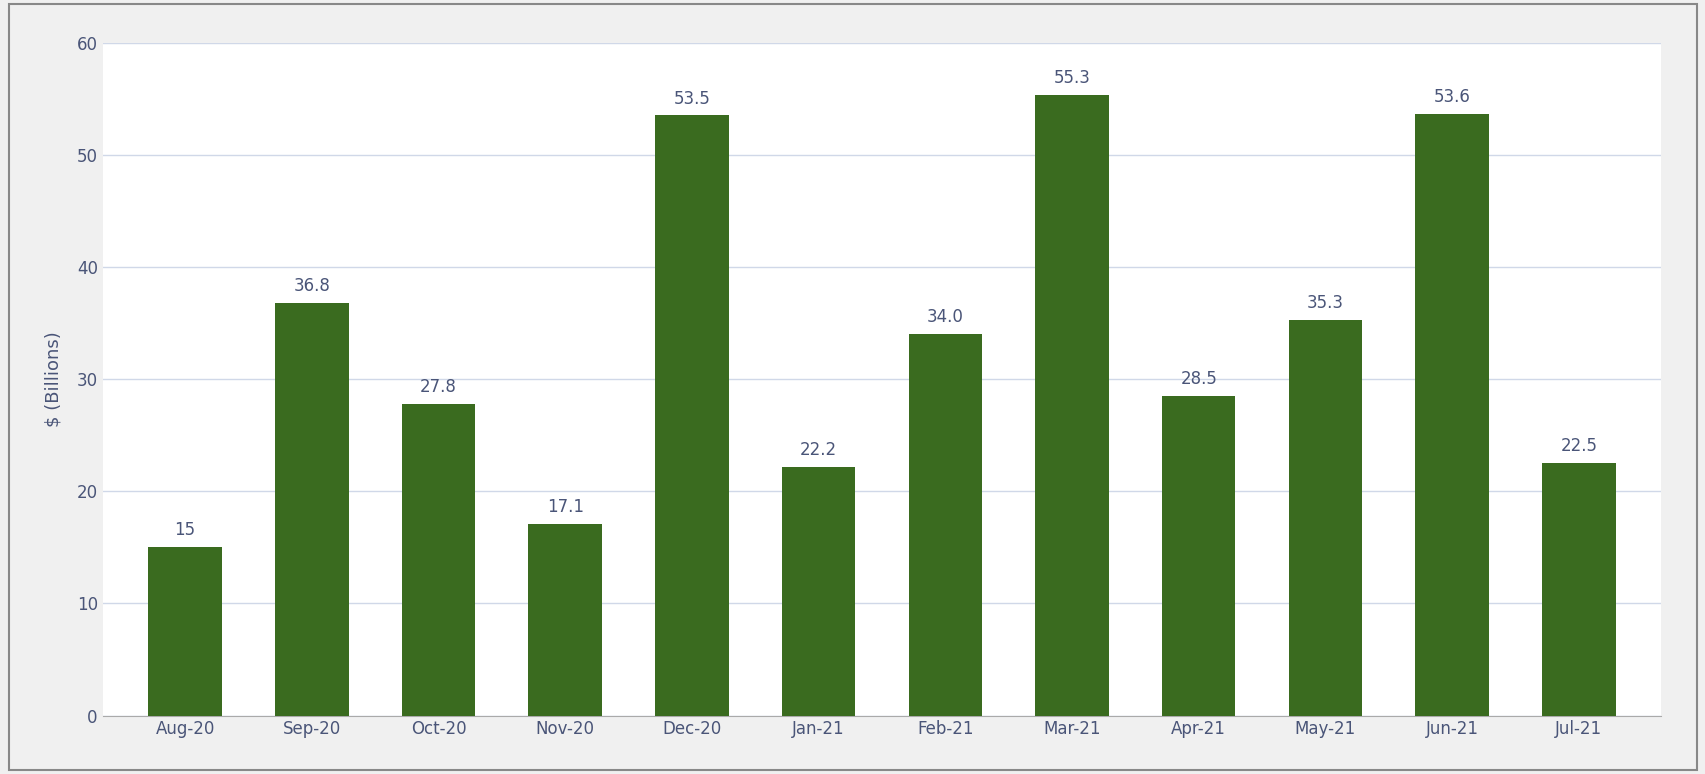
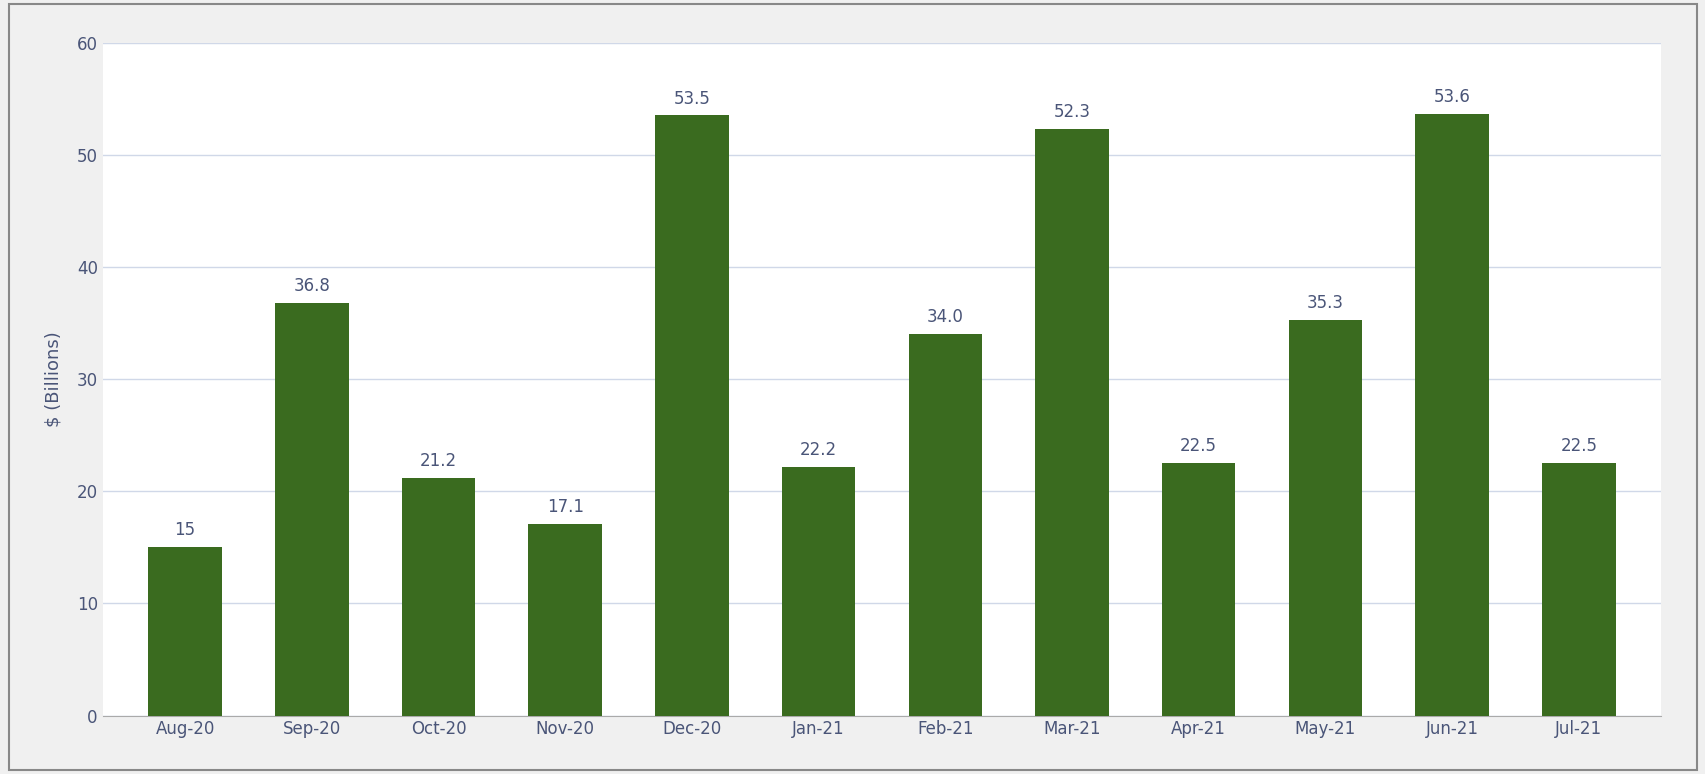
Oct-20: 27.8 -> 21.2
Mar-21: 55.3 -> 52.3
Apr-21: 28.5 -> 22.5
